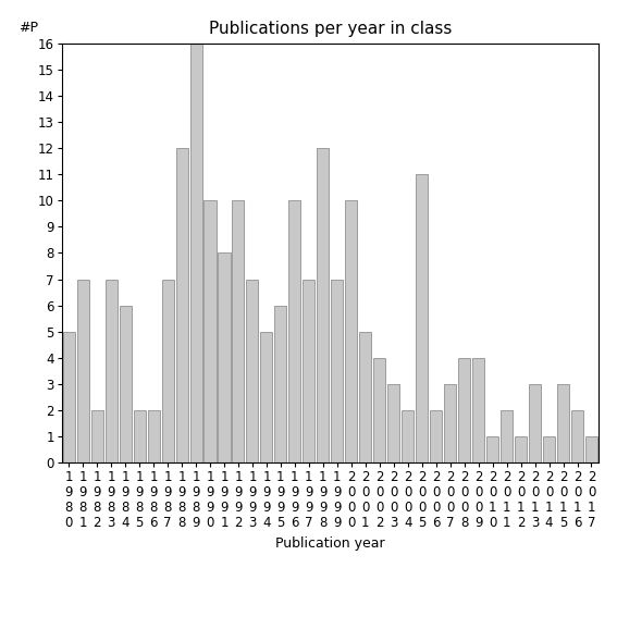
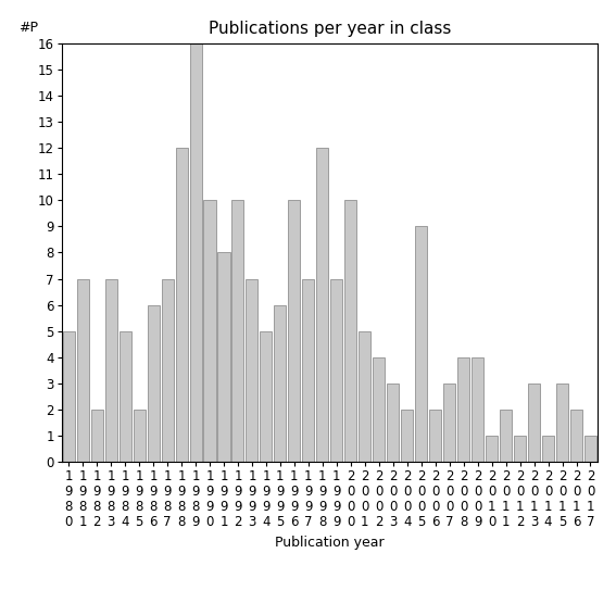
1 9 8 4: 6 -> 5
1 9 8 6: 2 -> 6
2 0 0 5: 11 -> 9
